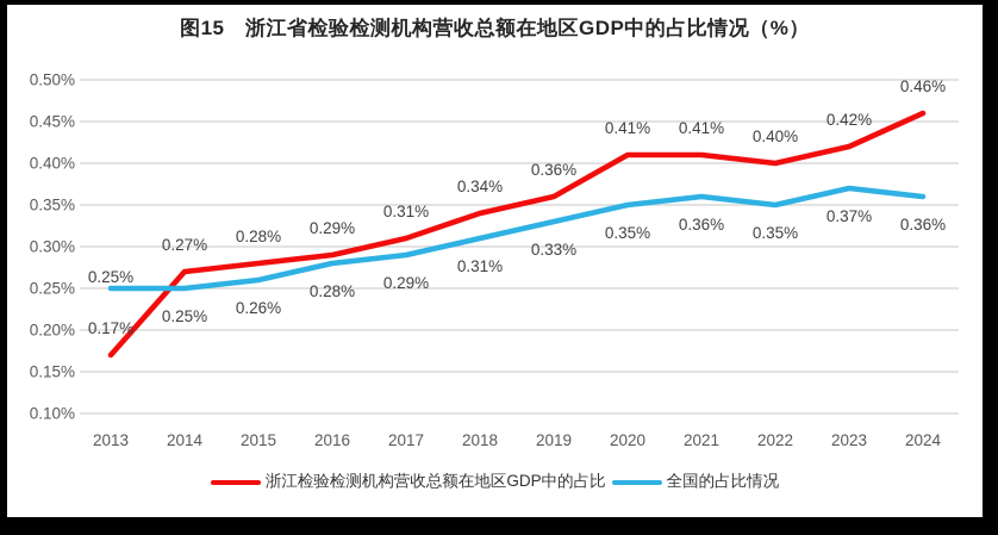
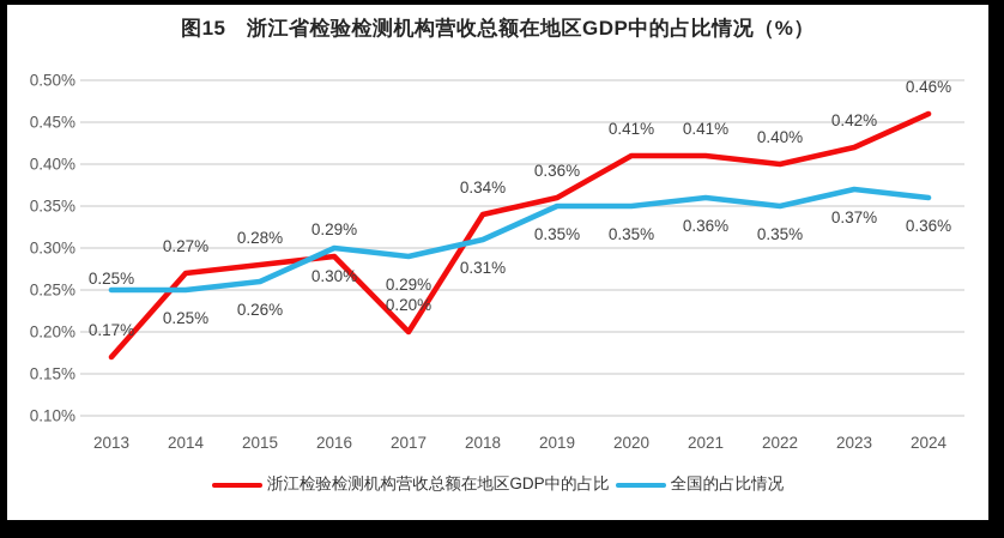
全国的占比情况/2016: 0.28% -> 0.30%
浙江检验检测机构营收总额在地区GDP中的占比/2017: 0.31% -> 0.20%
全国的占比情况/2019: 0.33% -> 0.35%
